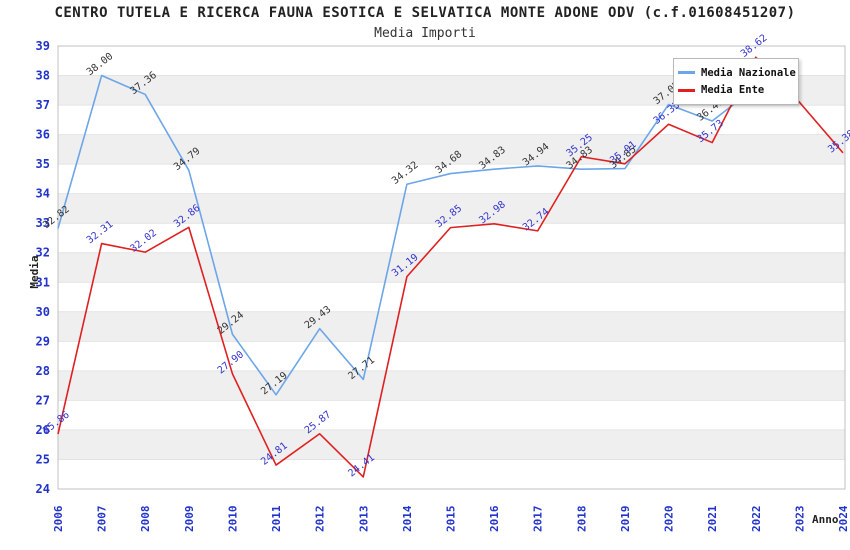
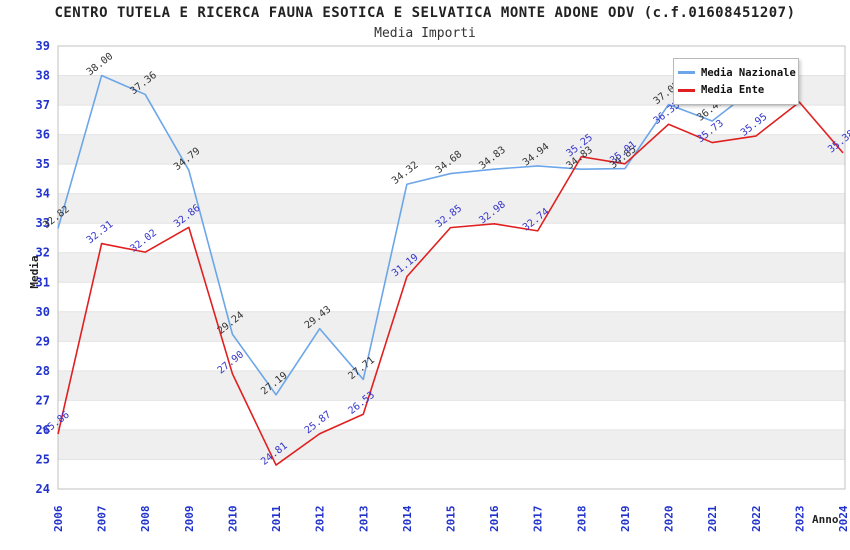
Media Ente/2013: 24.41 -> 26.53
Media Ente/2022: 38.62 -> 35.95
